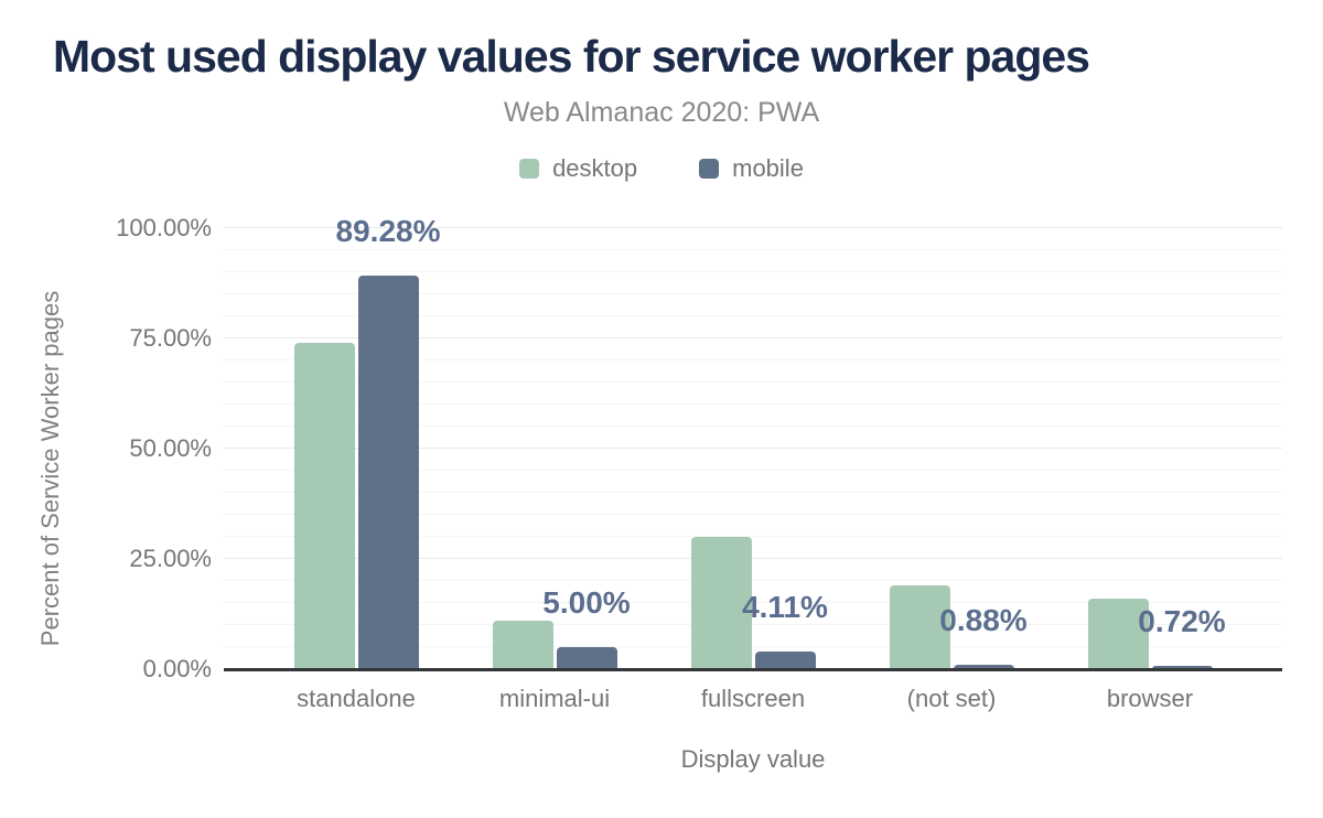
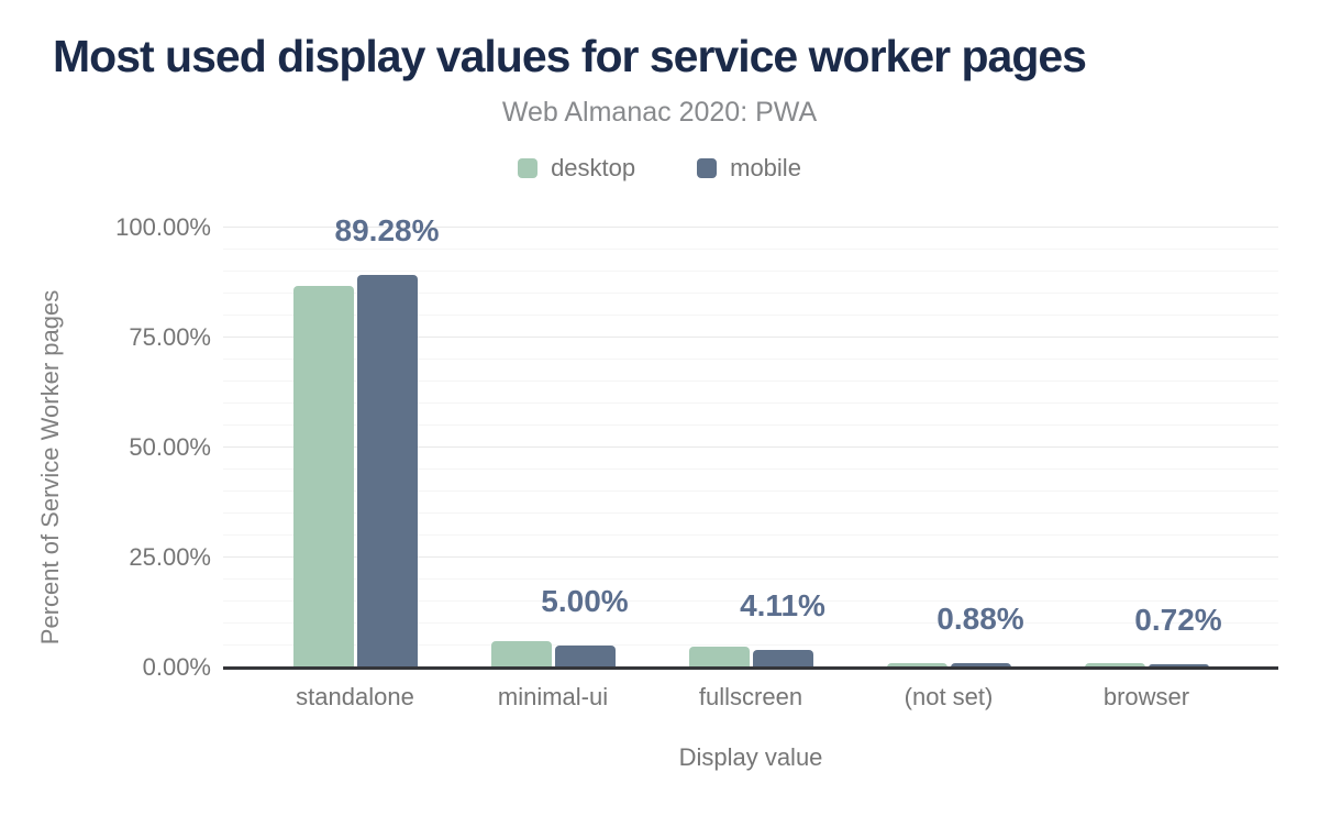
desktop/standalone: 74% -> 87%
desktop/minimal-ui: 11% -> 6%
desktop/fullscreen: 30% -> 5%
desktop/(not set): 19% -> 1%
desktop/browser: 16% -> 1%
